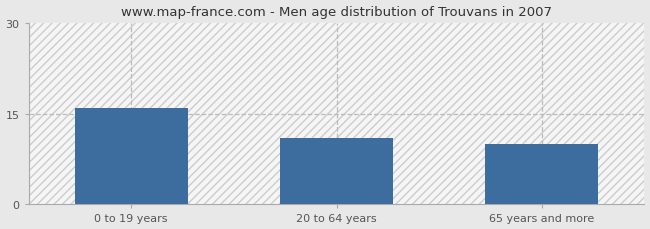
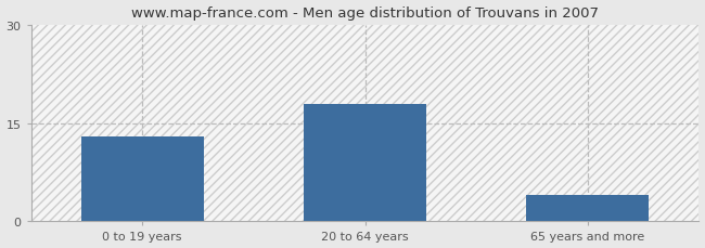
0 to 19 years: 16 -> 13
20 to 64 years: 11 -> 18
65 years and more: 10 -> 4
